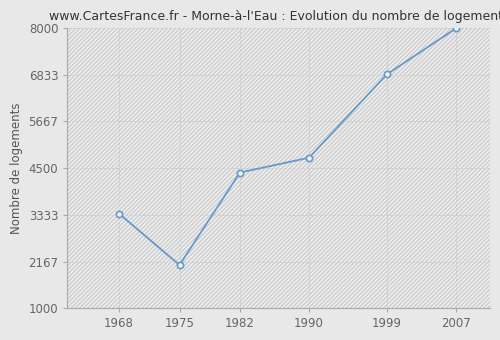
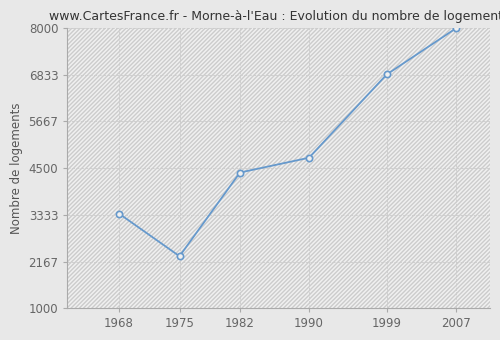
1975: 2080 -> 2300
